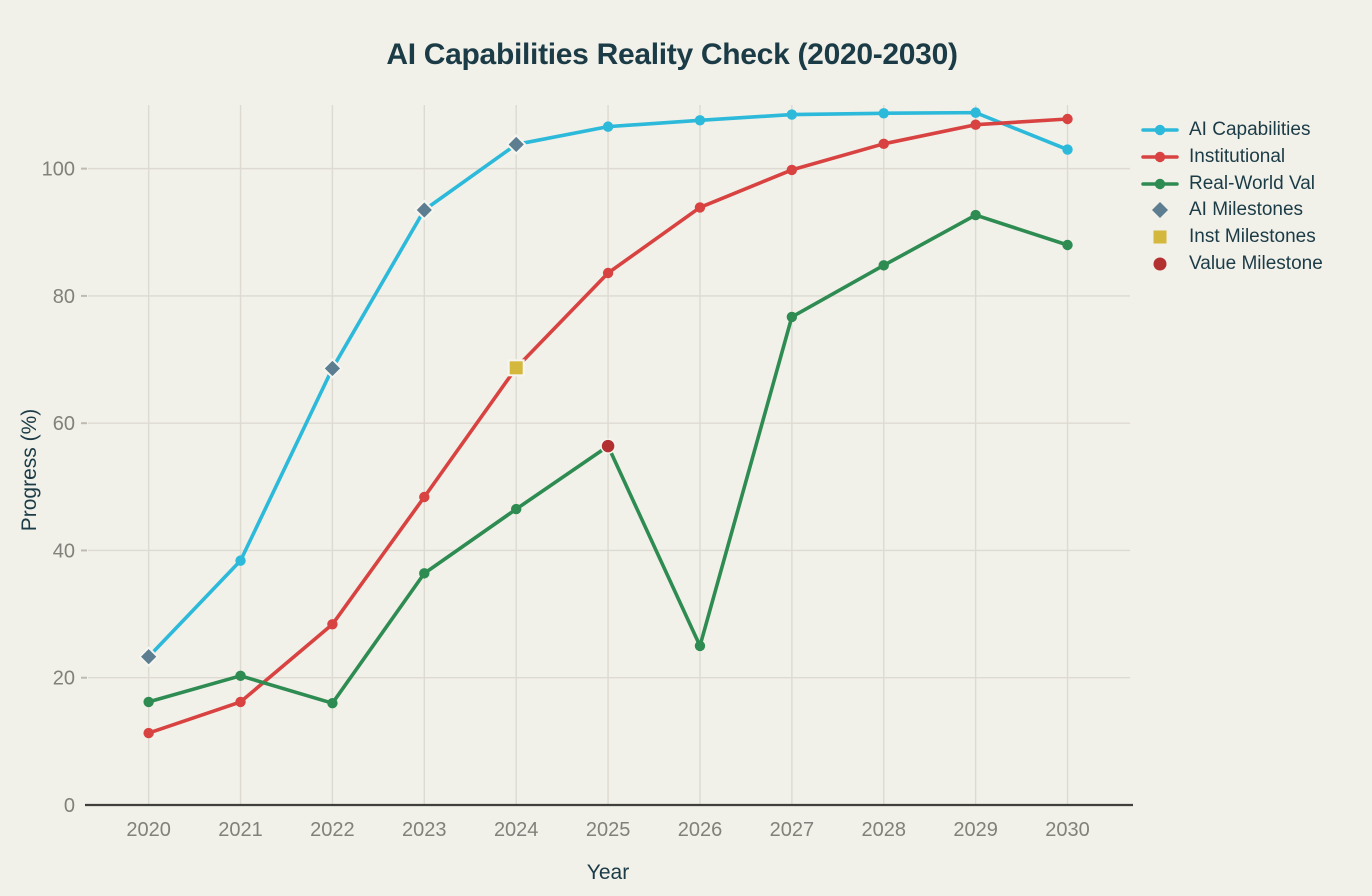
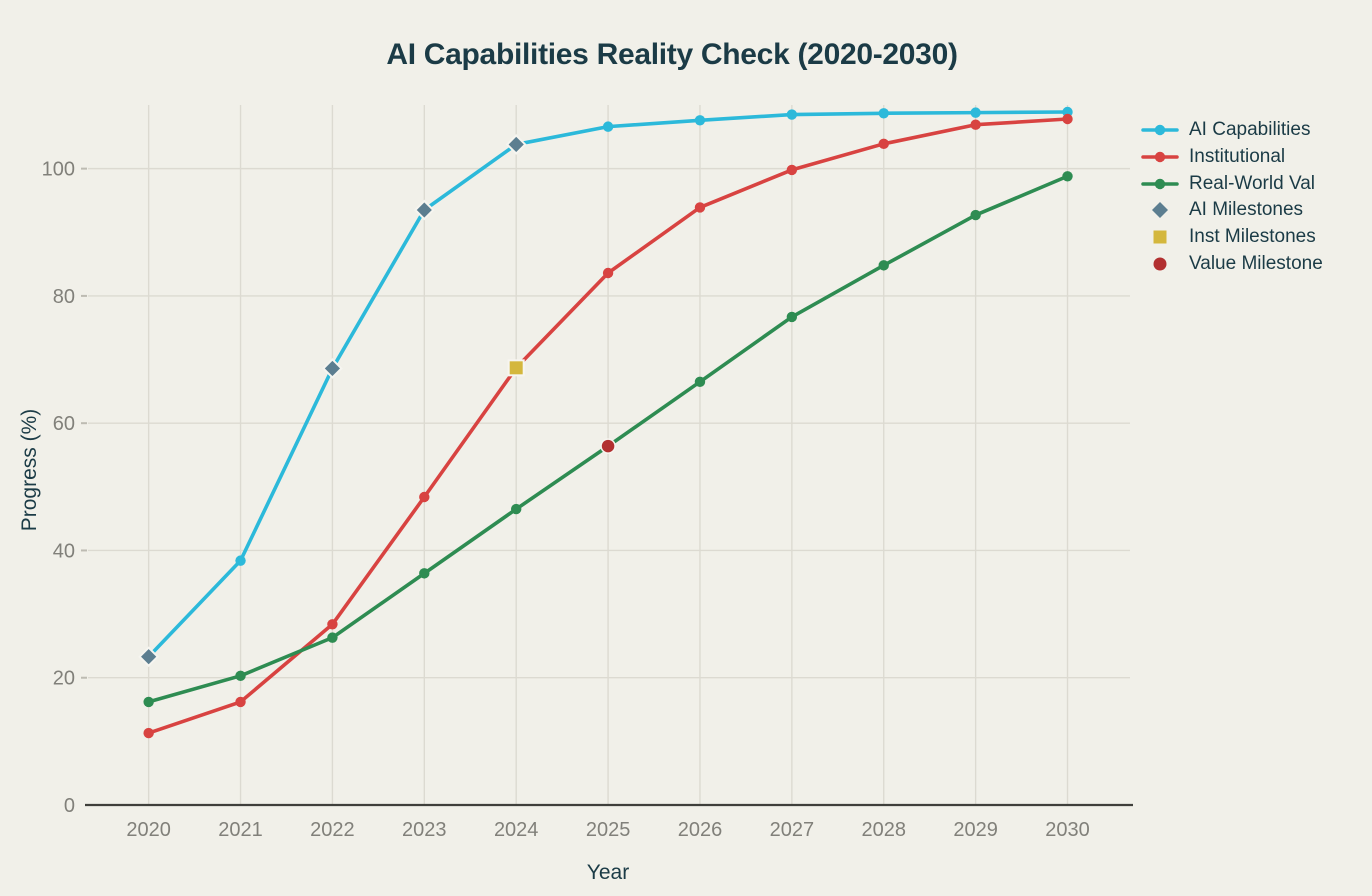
Real-World Val/2022: 16 -> 26
Real-World Val/2026: 25 -> 66
AI Capabilities/2030: 103 -> 109
Real-World Val/2030: 88 -> 99
